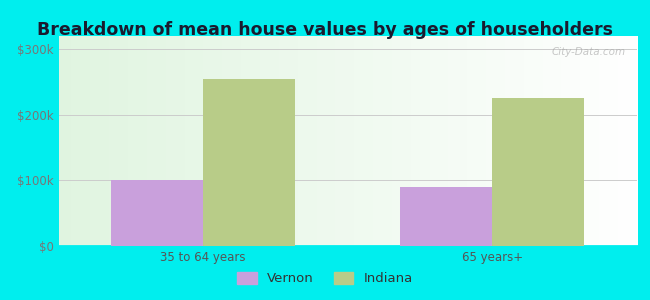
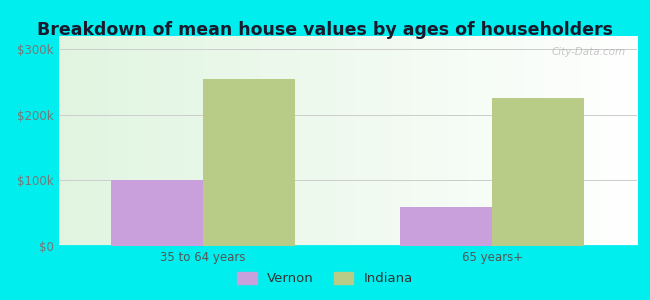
Vernon/65 years+: $90k -> $60k
